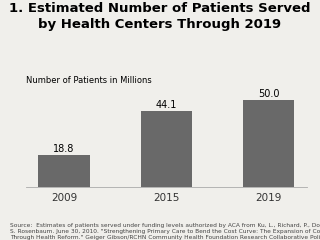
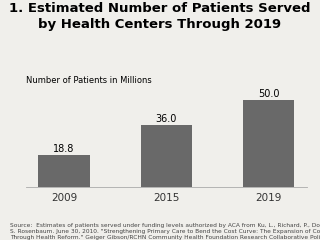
2015: 44.1 -> 36.0
